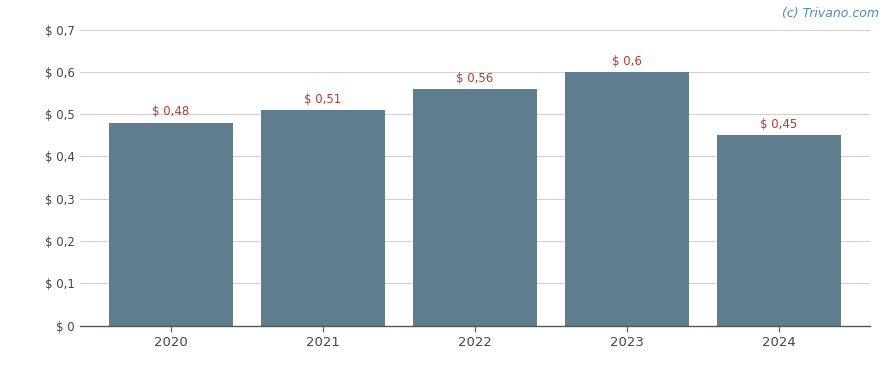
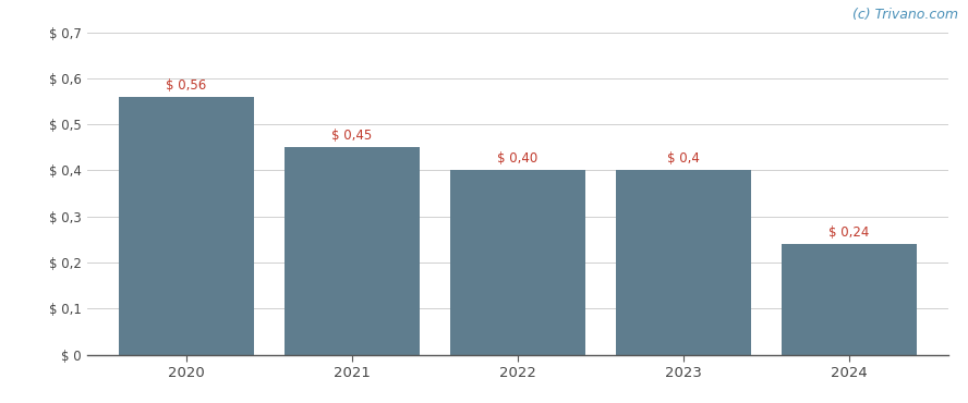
2020: 0,48 -> 0,56
2021: 0,51 -> 0,45
2022: 0,6 -> 0,4
2023: 0,6 -> 0,4
2024: 0,45 -> 0,24
